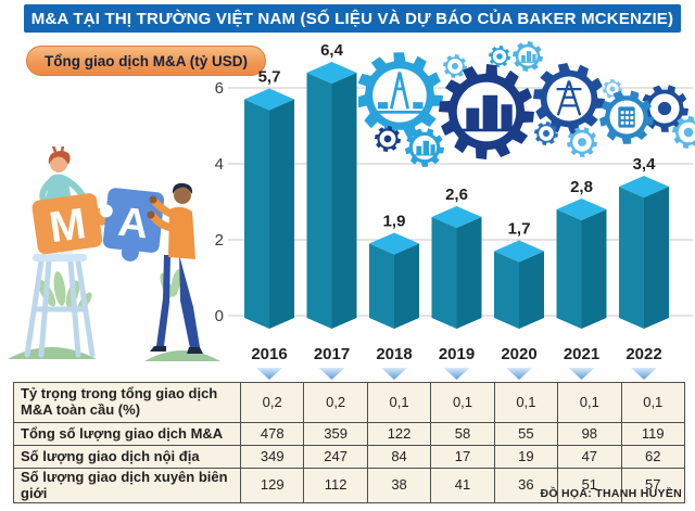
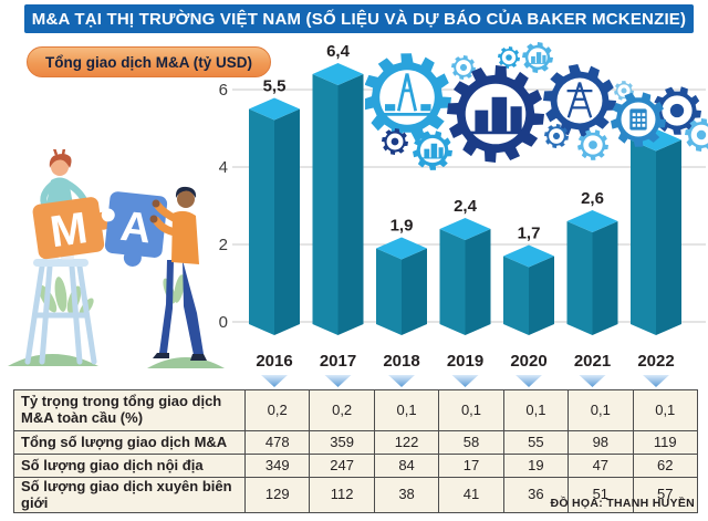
2016: 5,7 -> 5,5
2019: 2,6 -> 2,4
2021: 2,8 -> 2,6
2022: 3,4 -> 4,7
